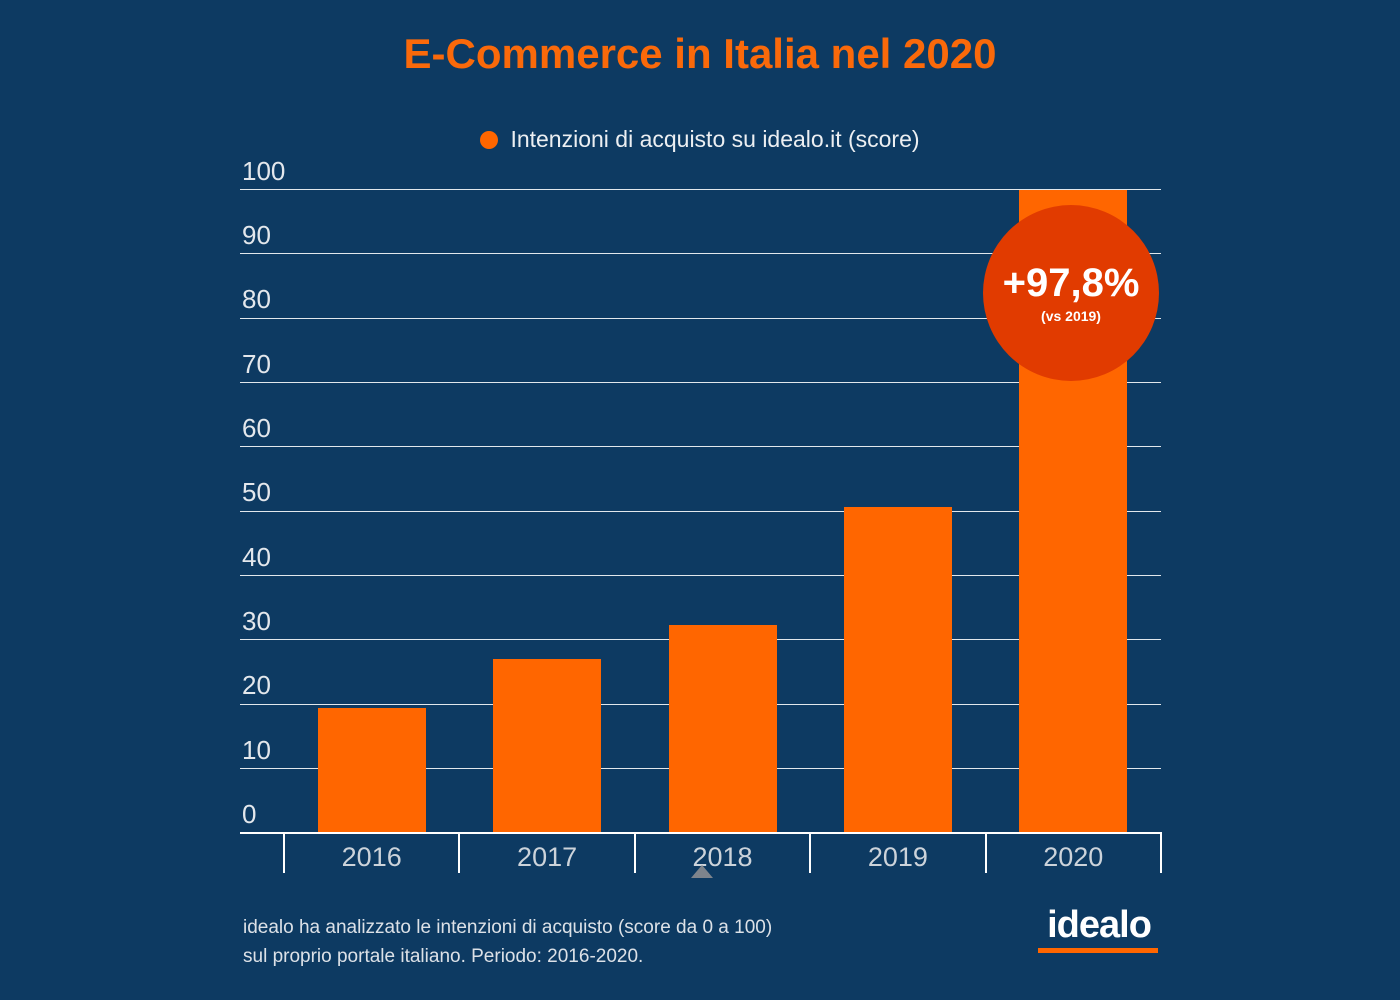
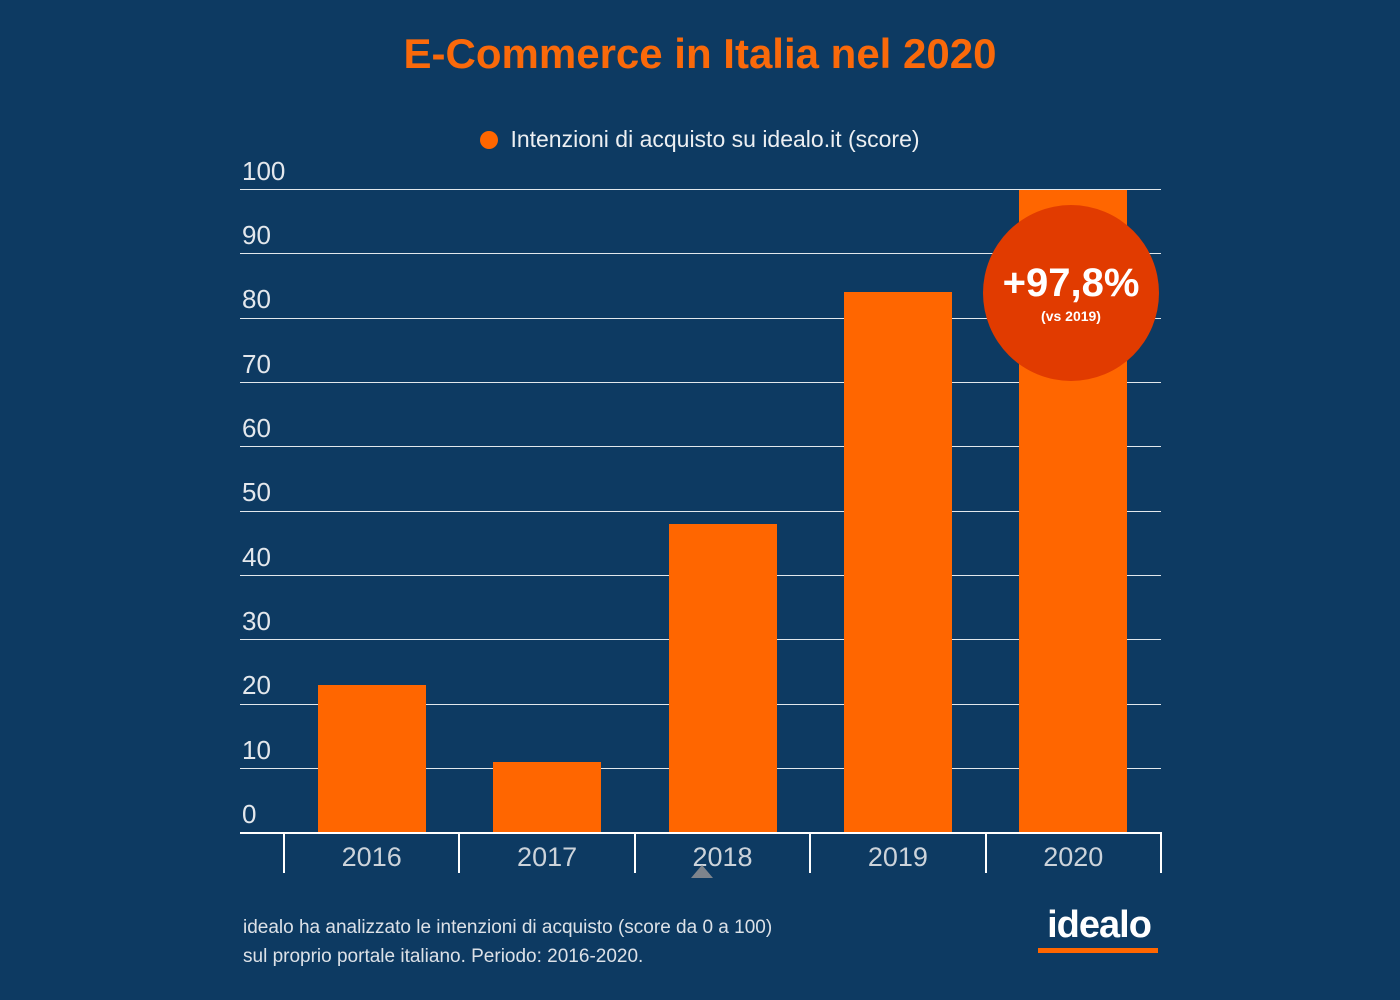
2016: 19 -> 23
2017: 27 -> 11
2018: 32 -> 48
2019: 51 -> 84
